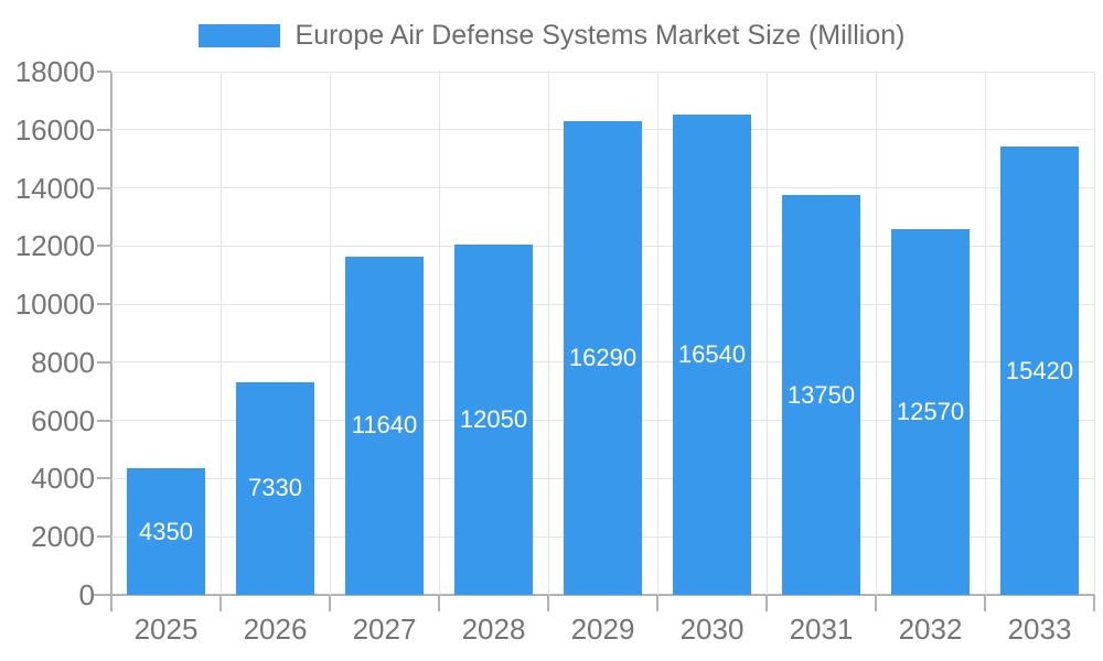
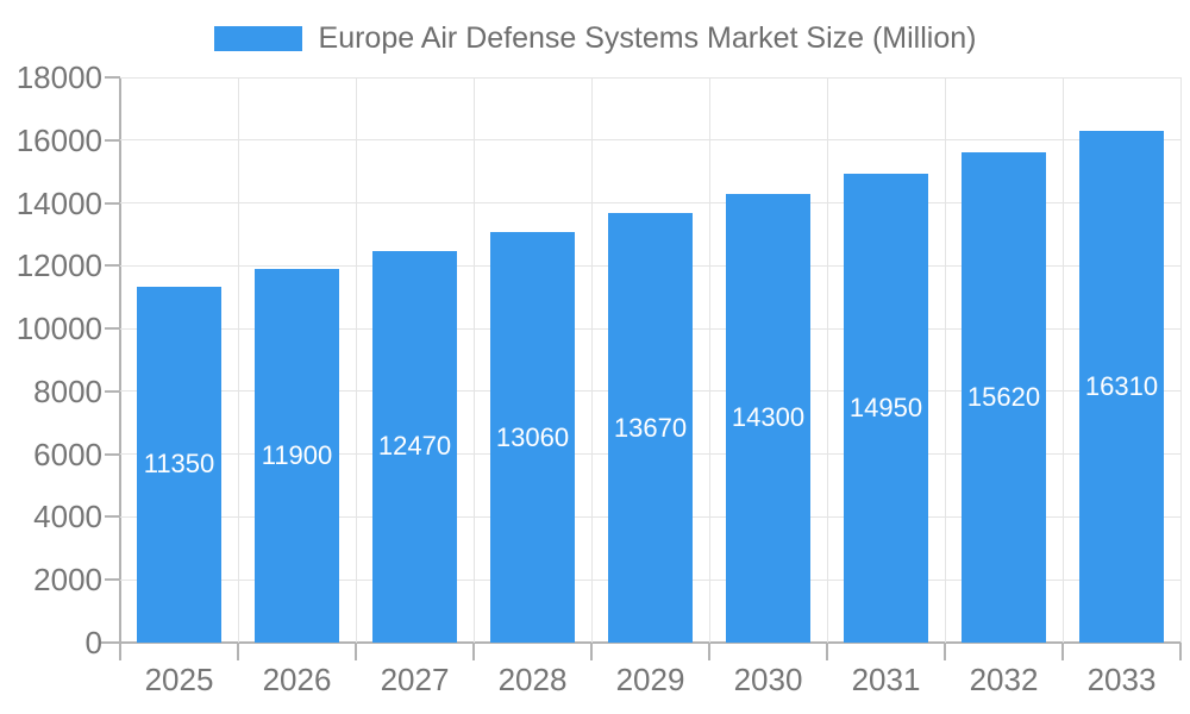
2025: 4350 -> 11350
2026: 7330 -> 11900
2027: 11640 -> 12470
2028: 12050 -> 13060
2029: 16290 -> 13670
2030: 16540 -> 14300
2031: 13750 -> 14950
2032: 12570 -> 15620
2033: 15420 -> 16310
